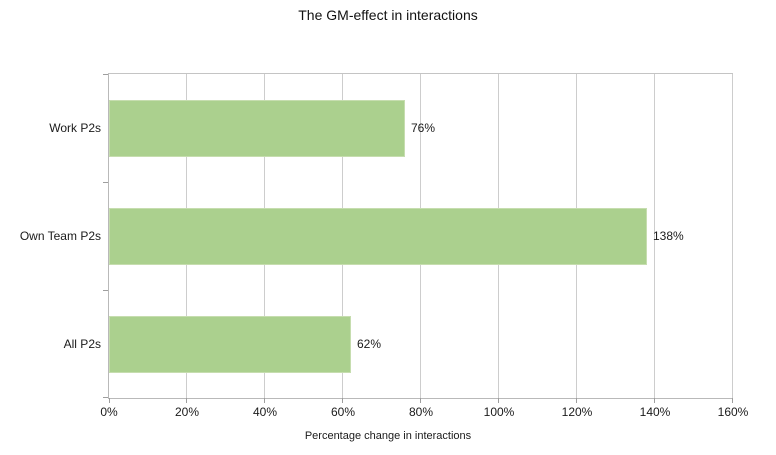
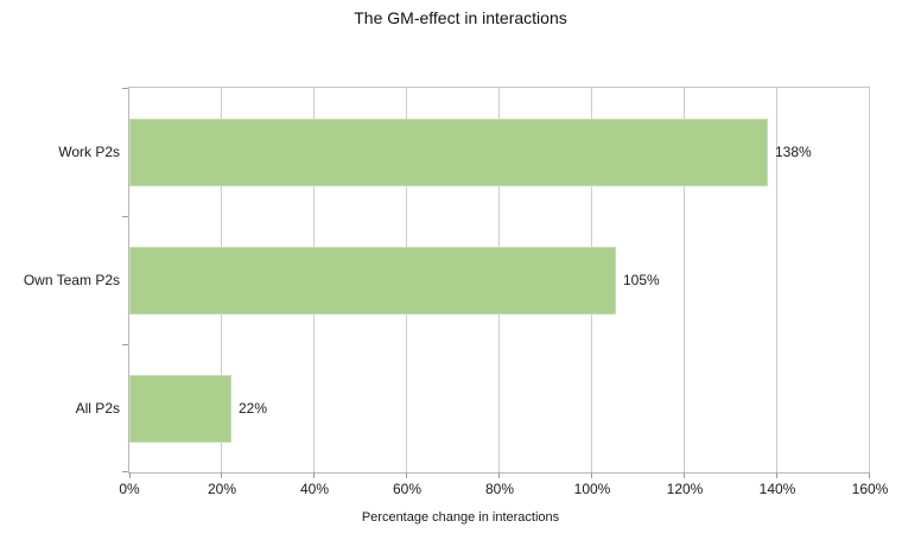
Work P2s: 76% -> 138%
Own Team P2s: 138% -> 105%
All P2s: 62% -> 22%
